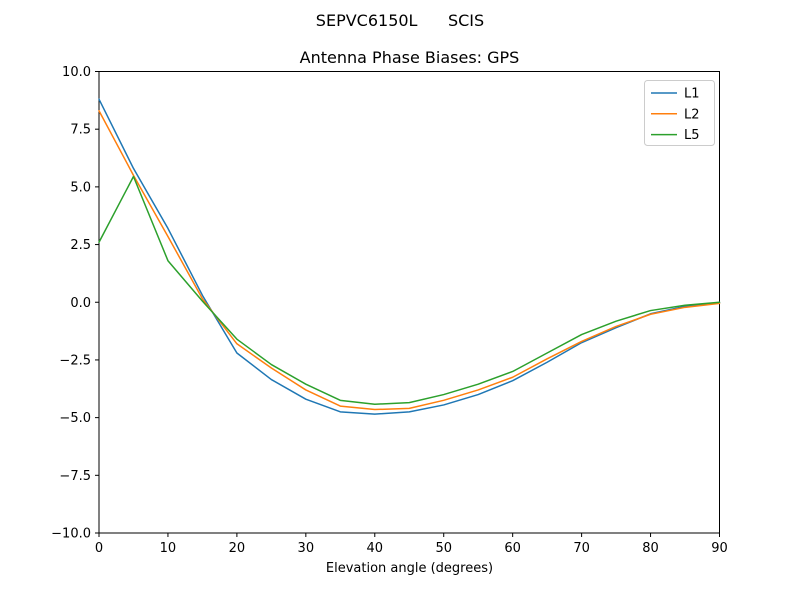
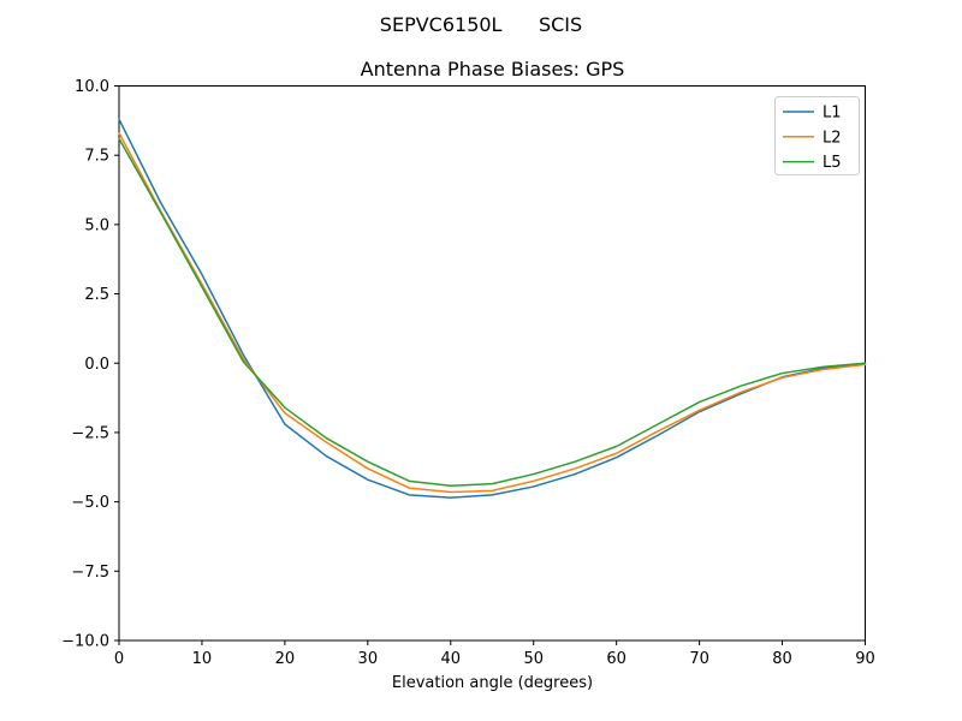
L5/0: 2.6 -> 8.1
L5/10: 1.8 -> 2.8
